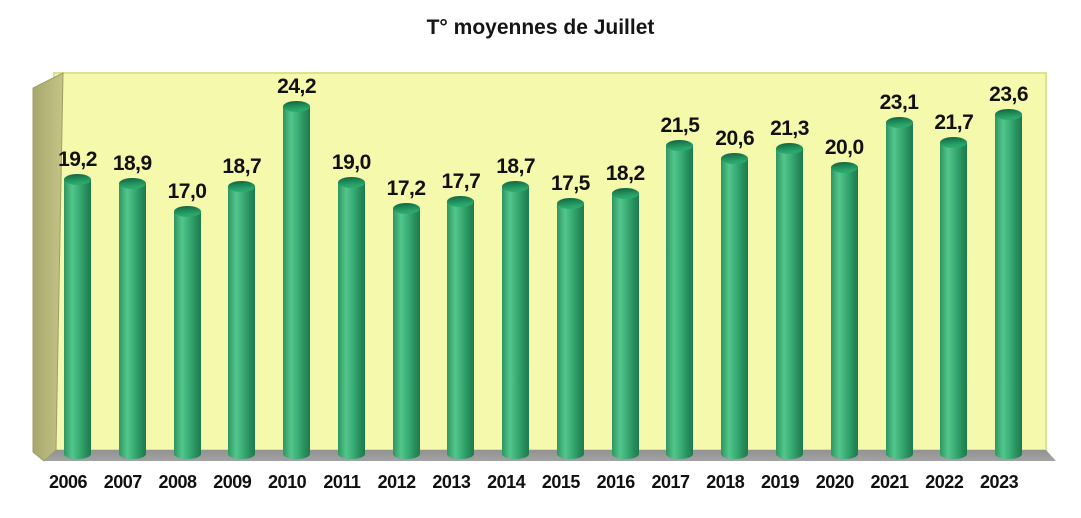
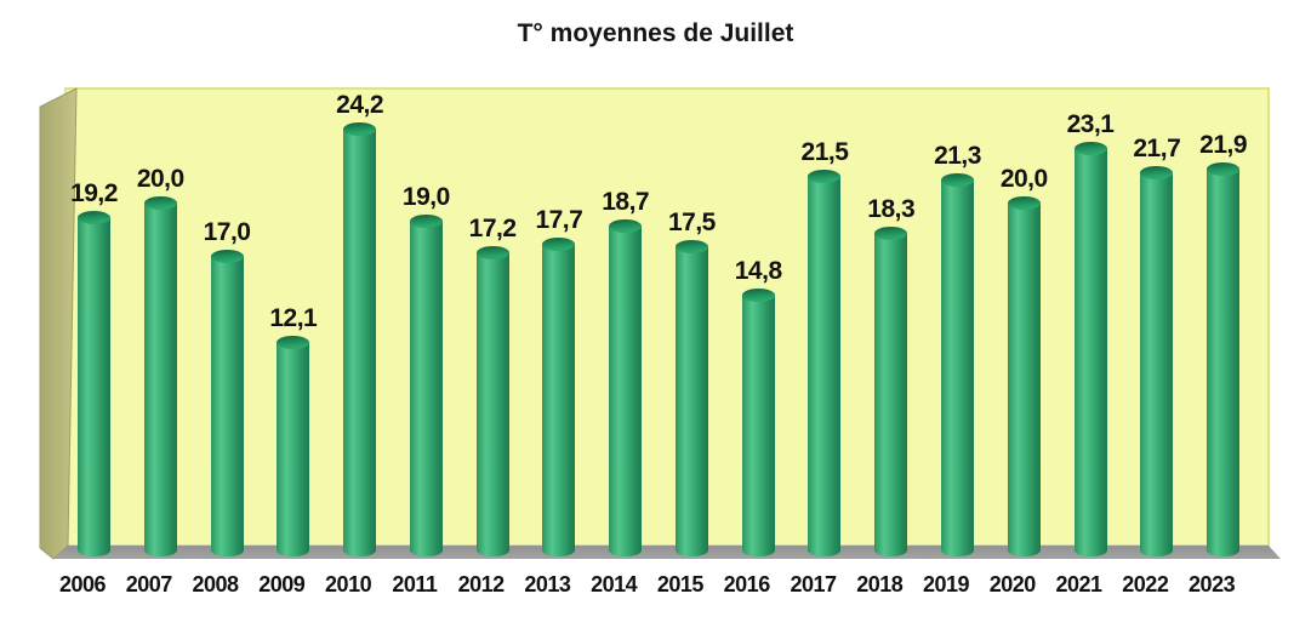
2007: 18,9 -> 20,0
2009: 18,7 -> 12,1
2016: 18,2 -> 14,8
2018: 20,6 -> 18,3
2023: 23,6 -> 21,9
